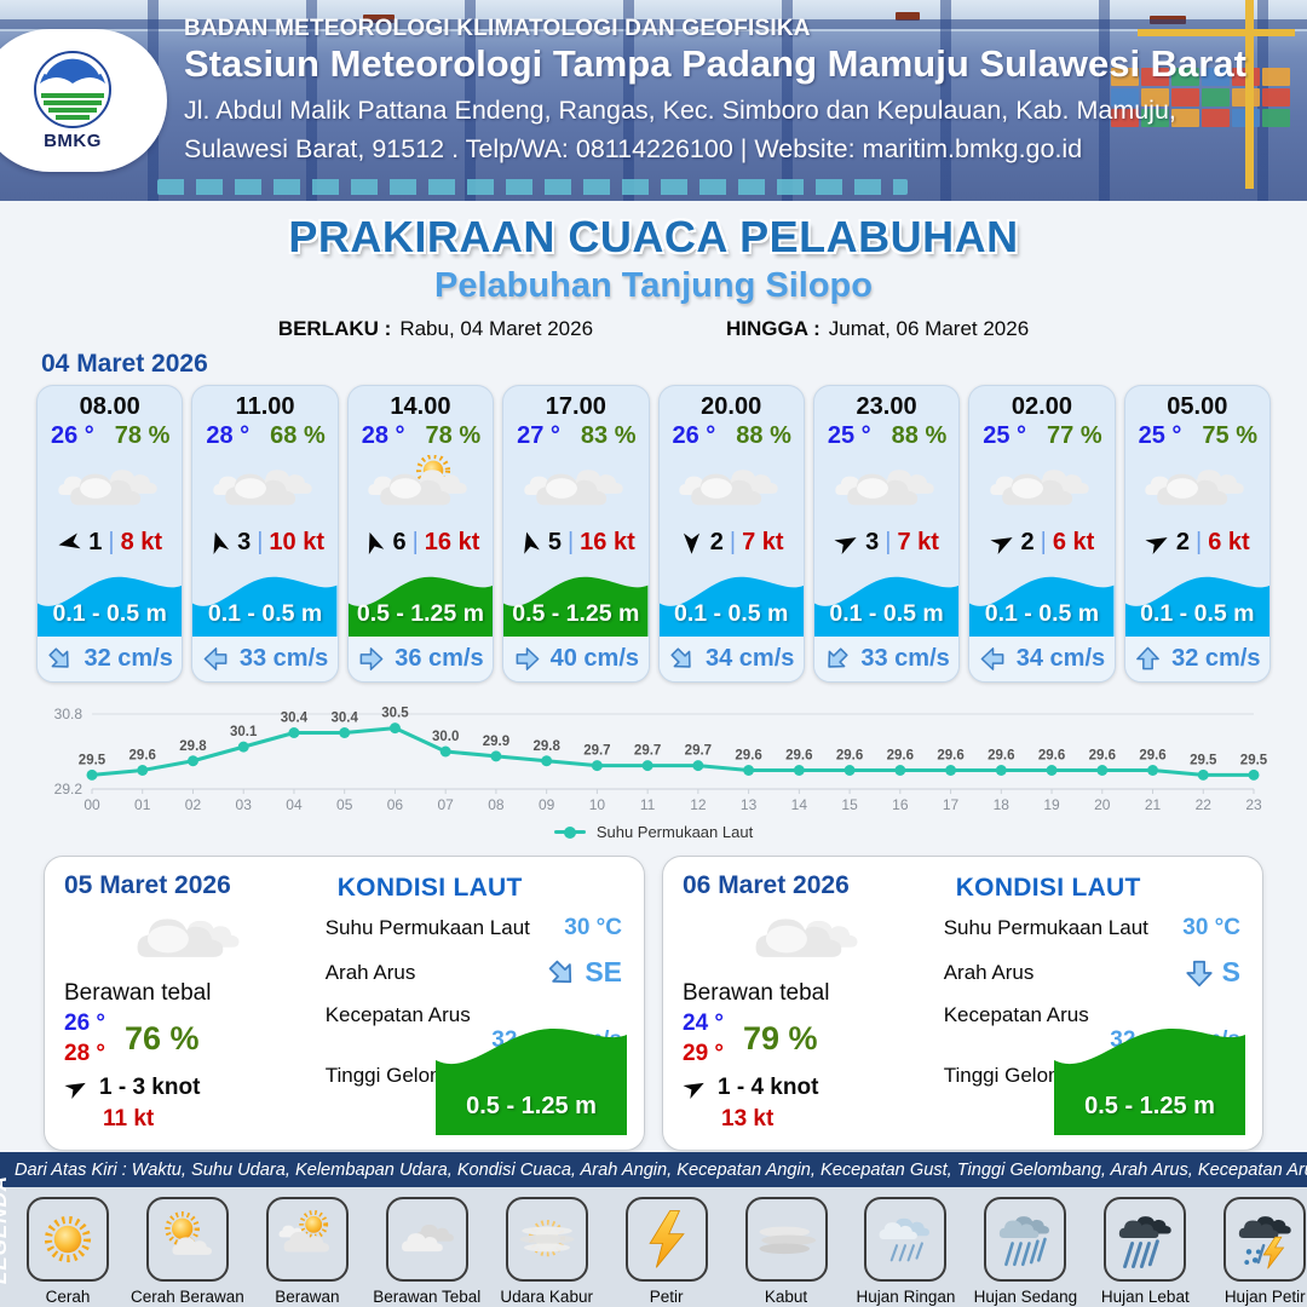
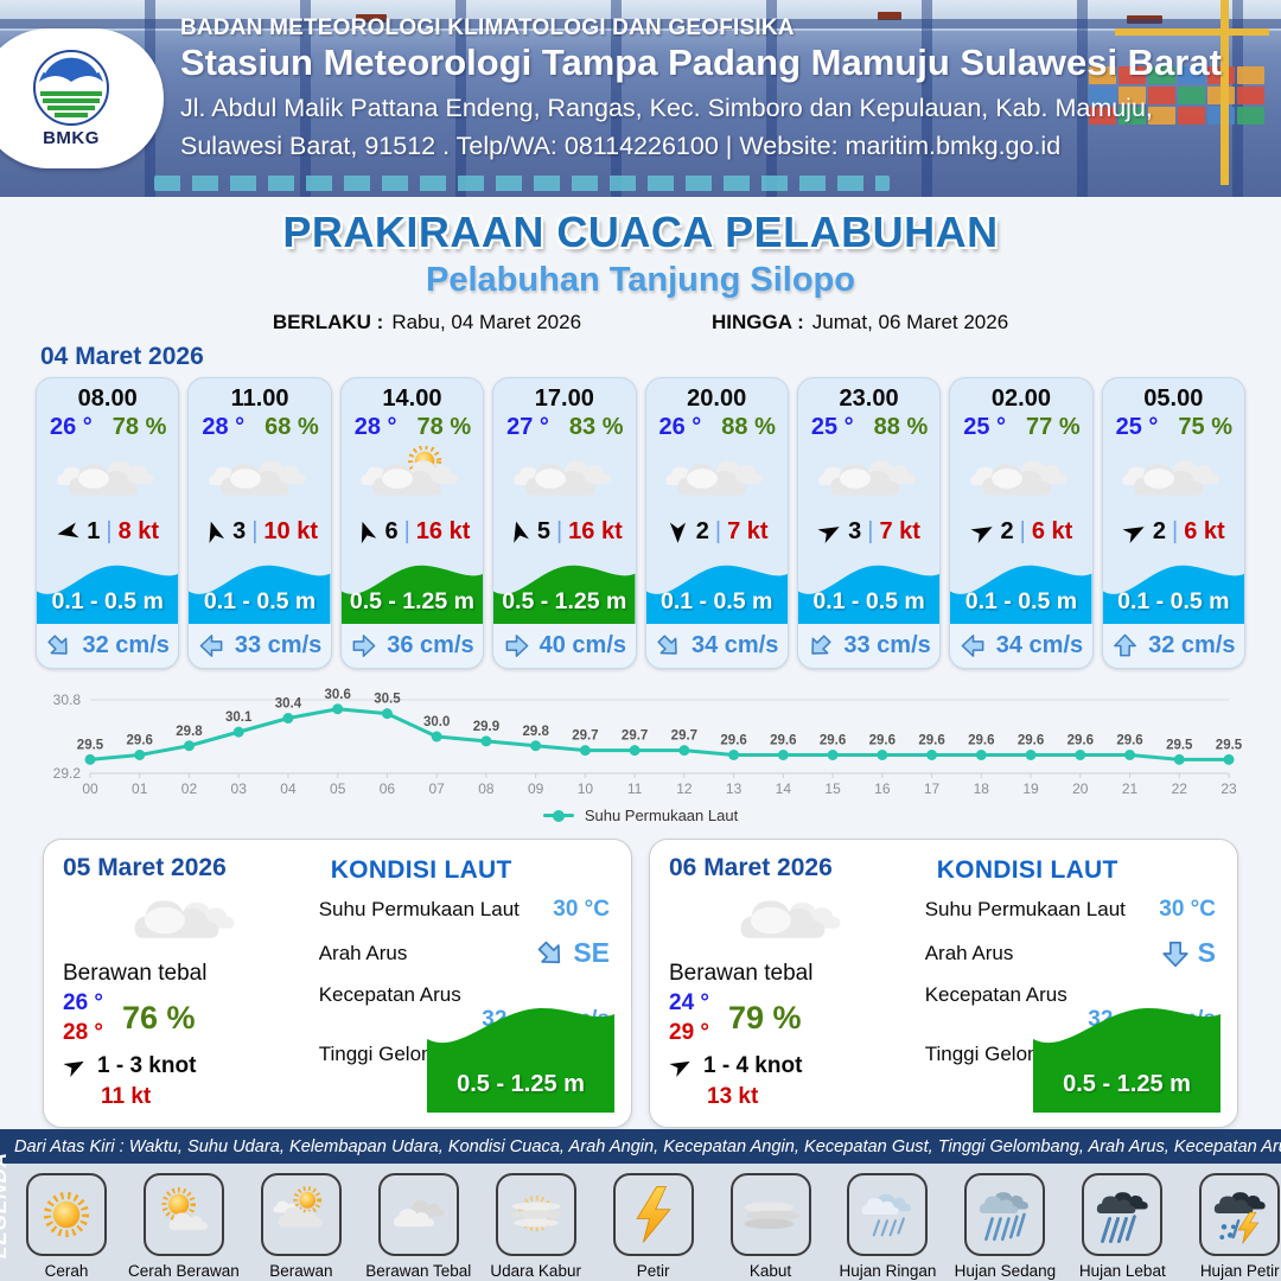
05: 30.4 -> 30.6
